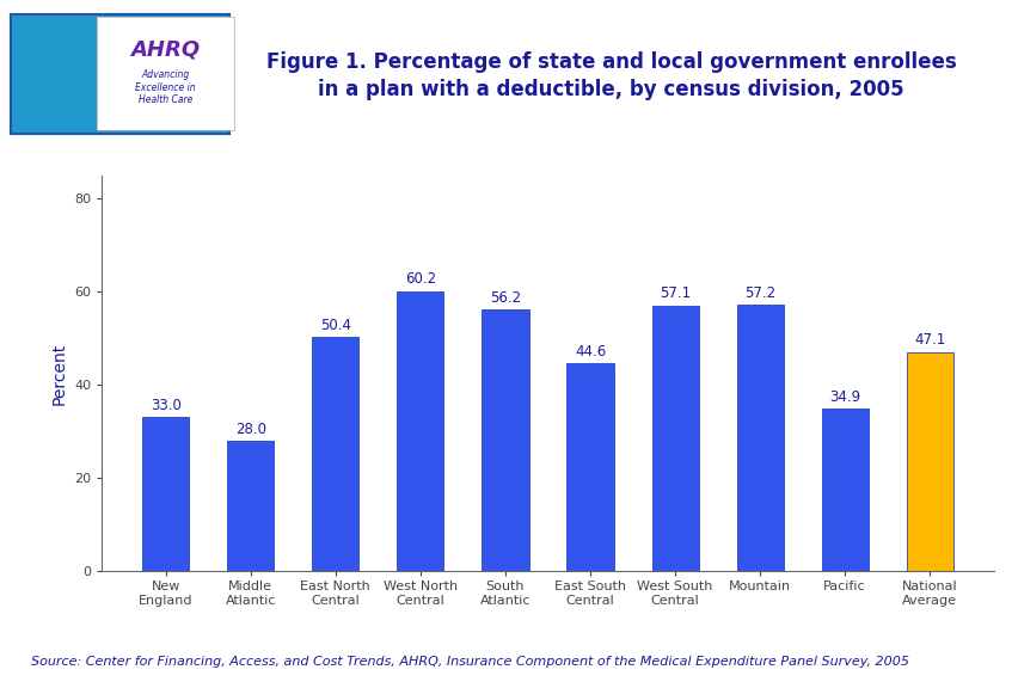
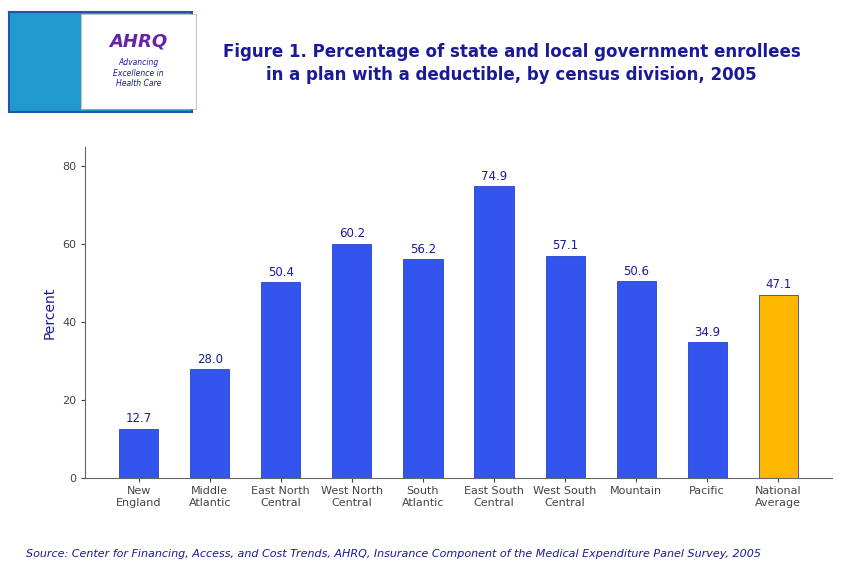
New England: 33.0 -> 12.7
East South Central: 44.6 -> 74.9
Mountain: 57.2 -> 50.6
